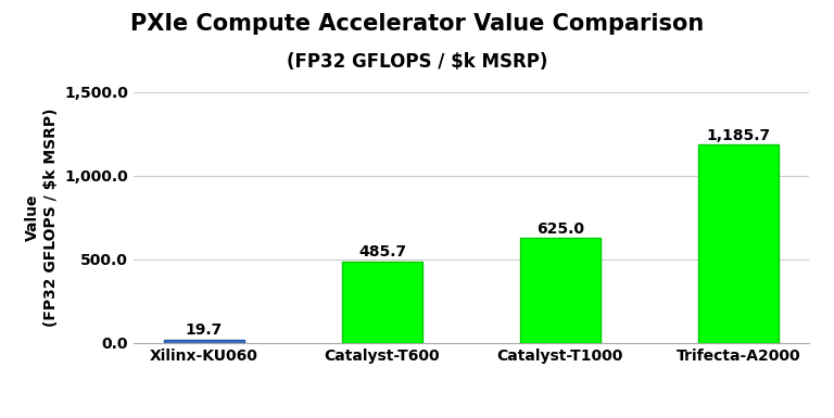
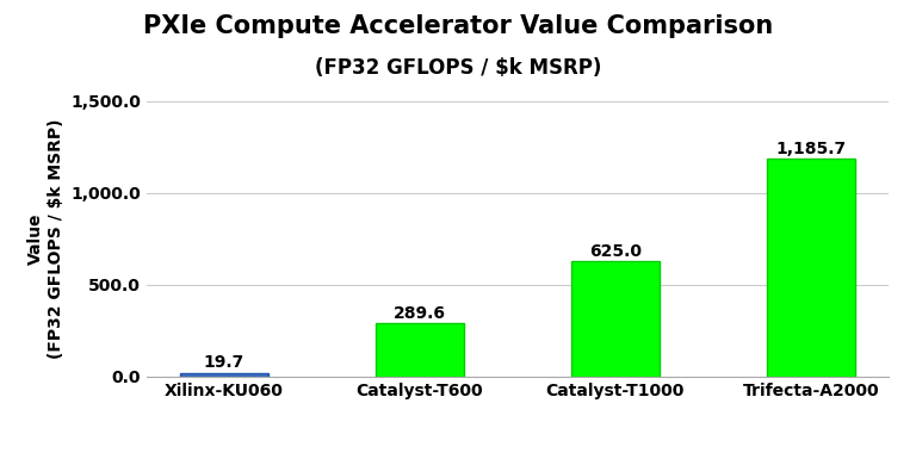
Catalyst-T600: 485.7 -> 289.6
